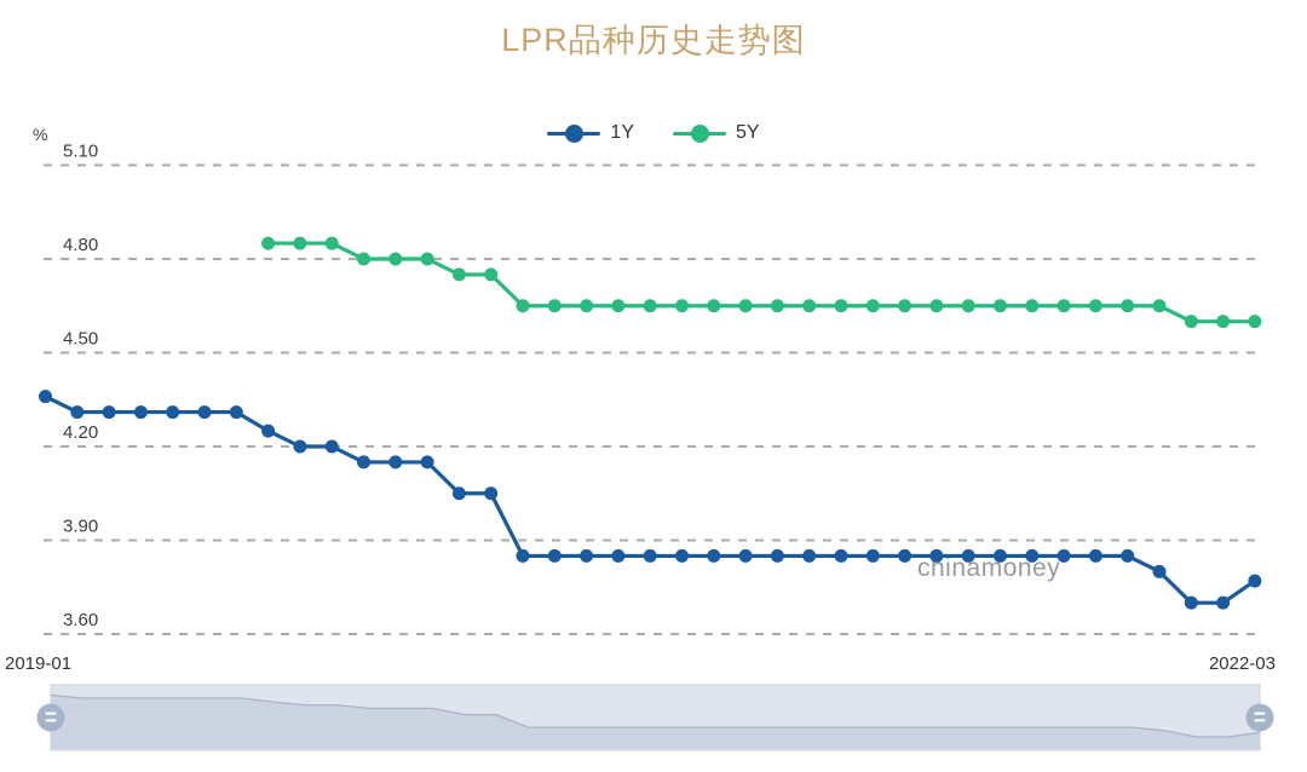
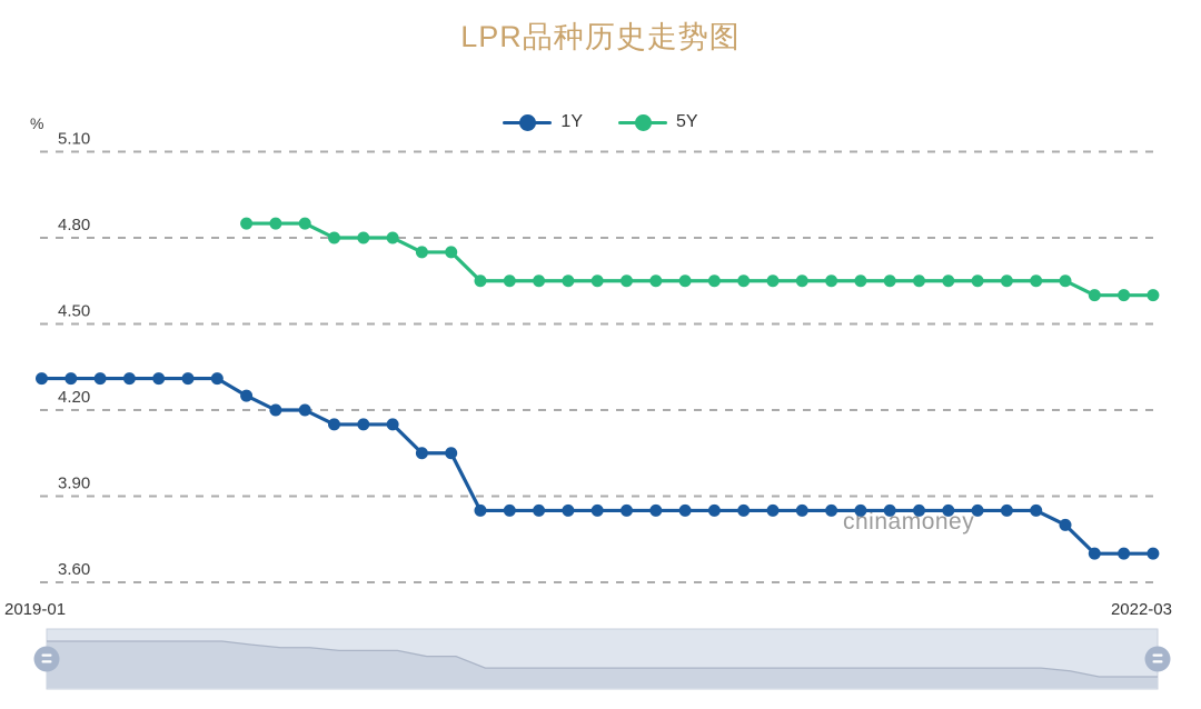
1Y/2019-01: 4.36 -> 4.31
1Y/2022-03: 3.77 -> 3.70
